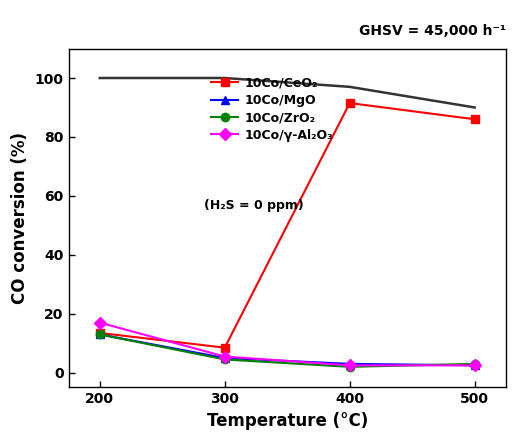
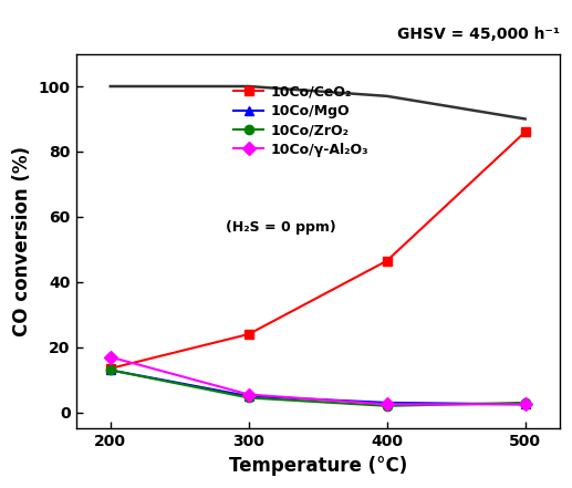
10Co/CeO₂/300: 8.5 -> 24.0
10Co/CeO₂/400: 91.5 -> 46.5
